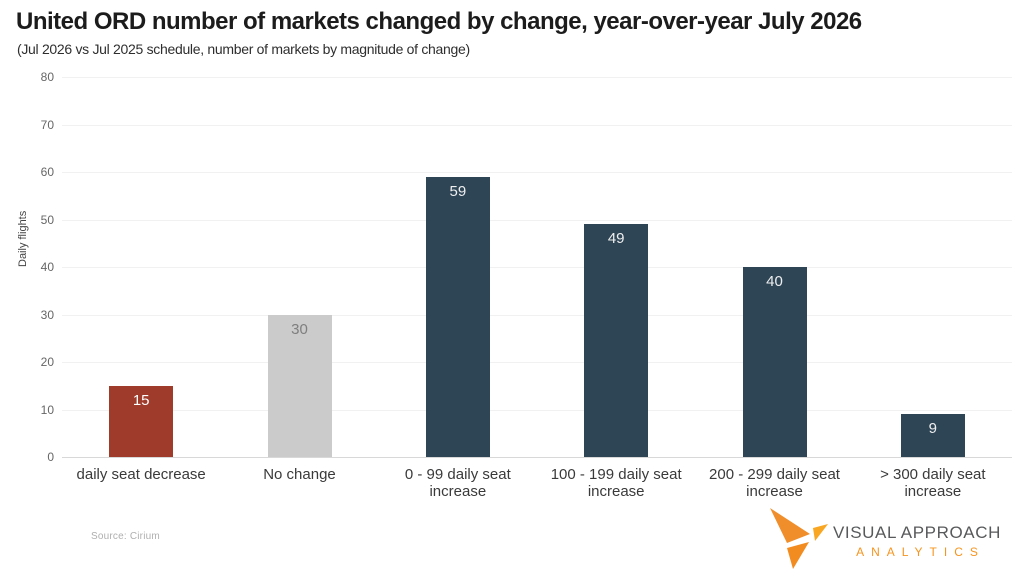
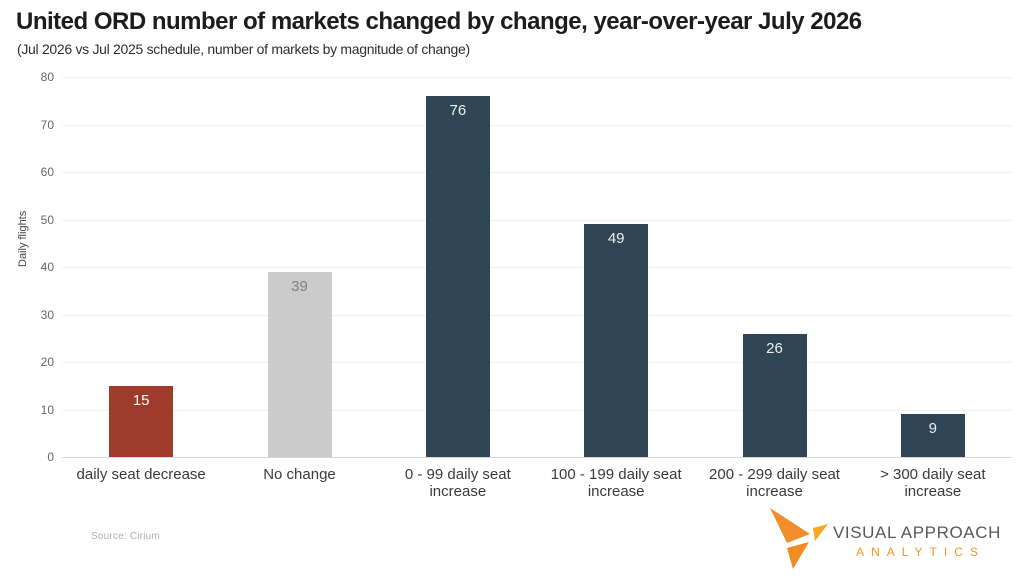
No change: 30 -> 39
0 - 99 daily seat increase: 59 -> 76
200 - 299 daily seat increase: 40 -> 26
